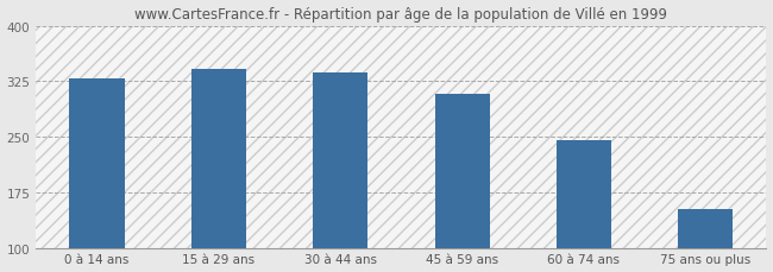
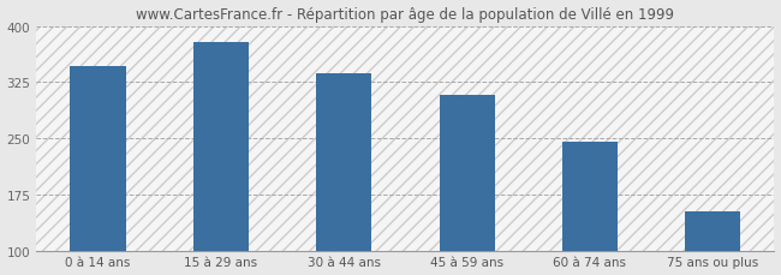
0 à 14 ans: 328 -> 346
15 à 29 ans: 342 -> 378
